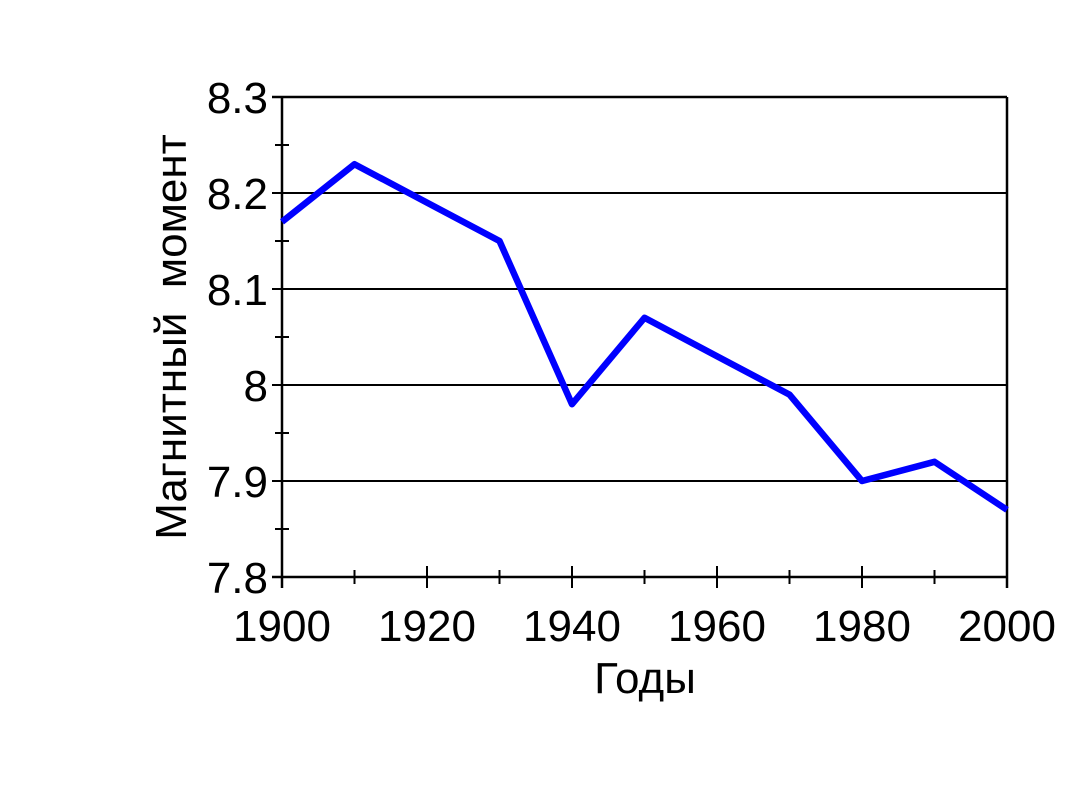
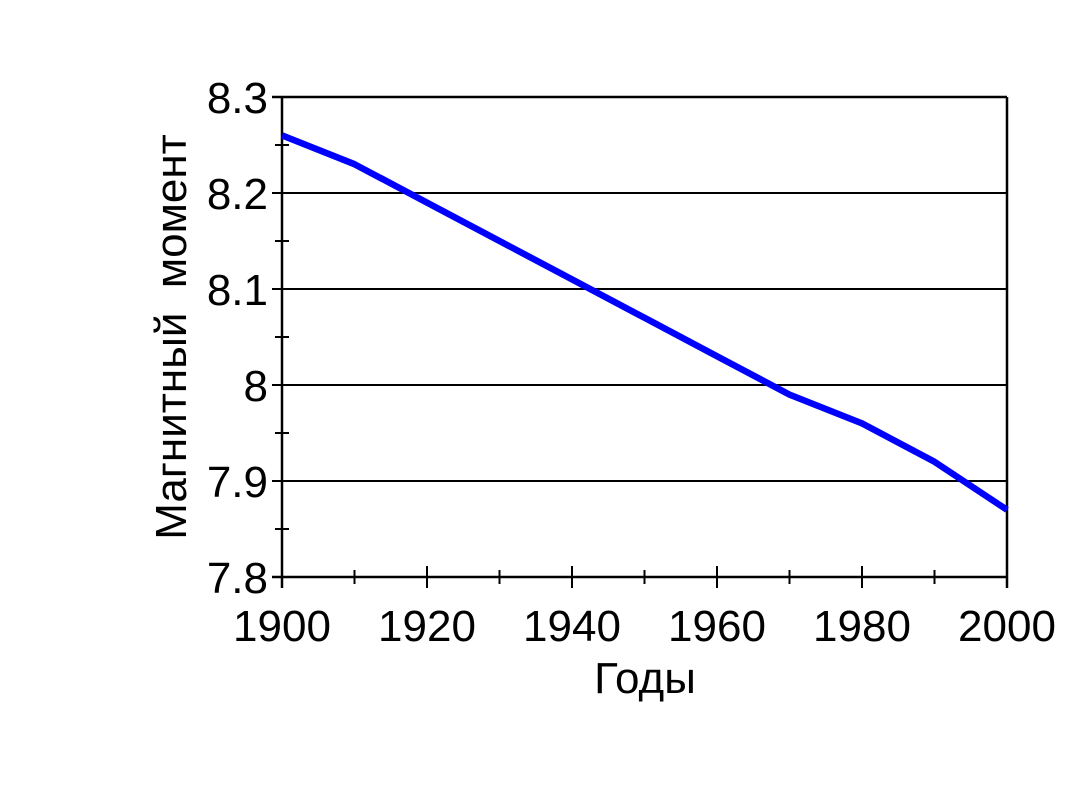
1900: 8.17 -> 8.26
1940: 7.98 -> 8.11
1980: 7.90 -> 7.96
